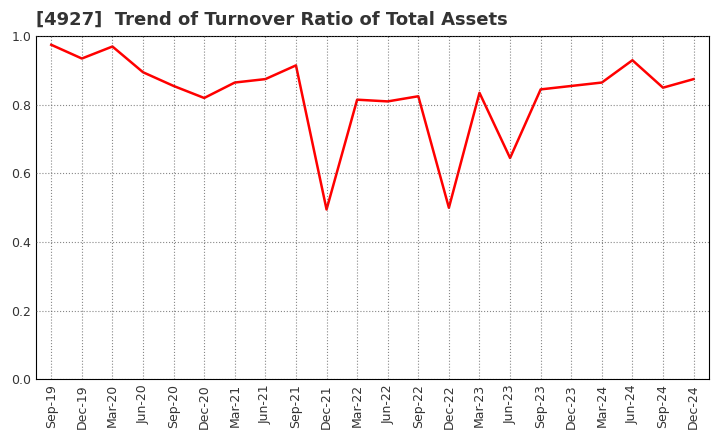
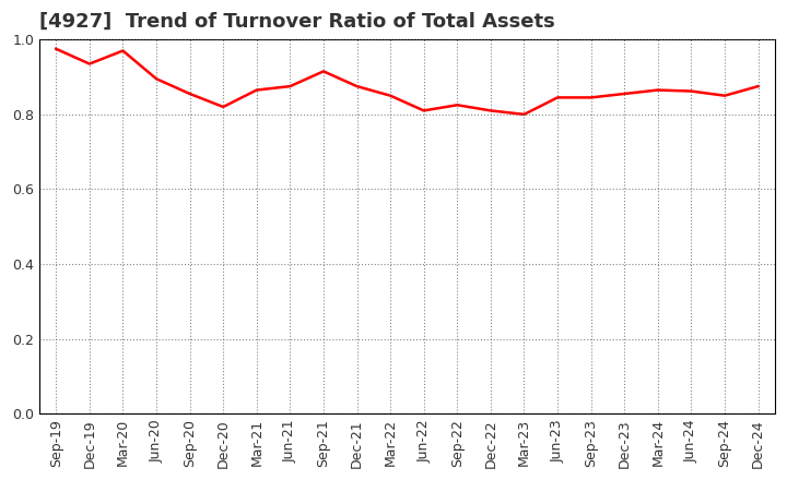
Dec-21: 0.495 -> 0.875
Mar-22: 0.815 -> 0.850
Dec-22: 0.500 -> 0.810
Mar-23: 0.835 -> 0.800
Jun-23: 0.645 -> 0.845
Jun-24: 0.930 -> 0.862
